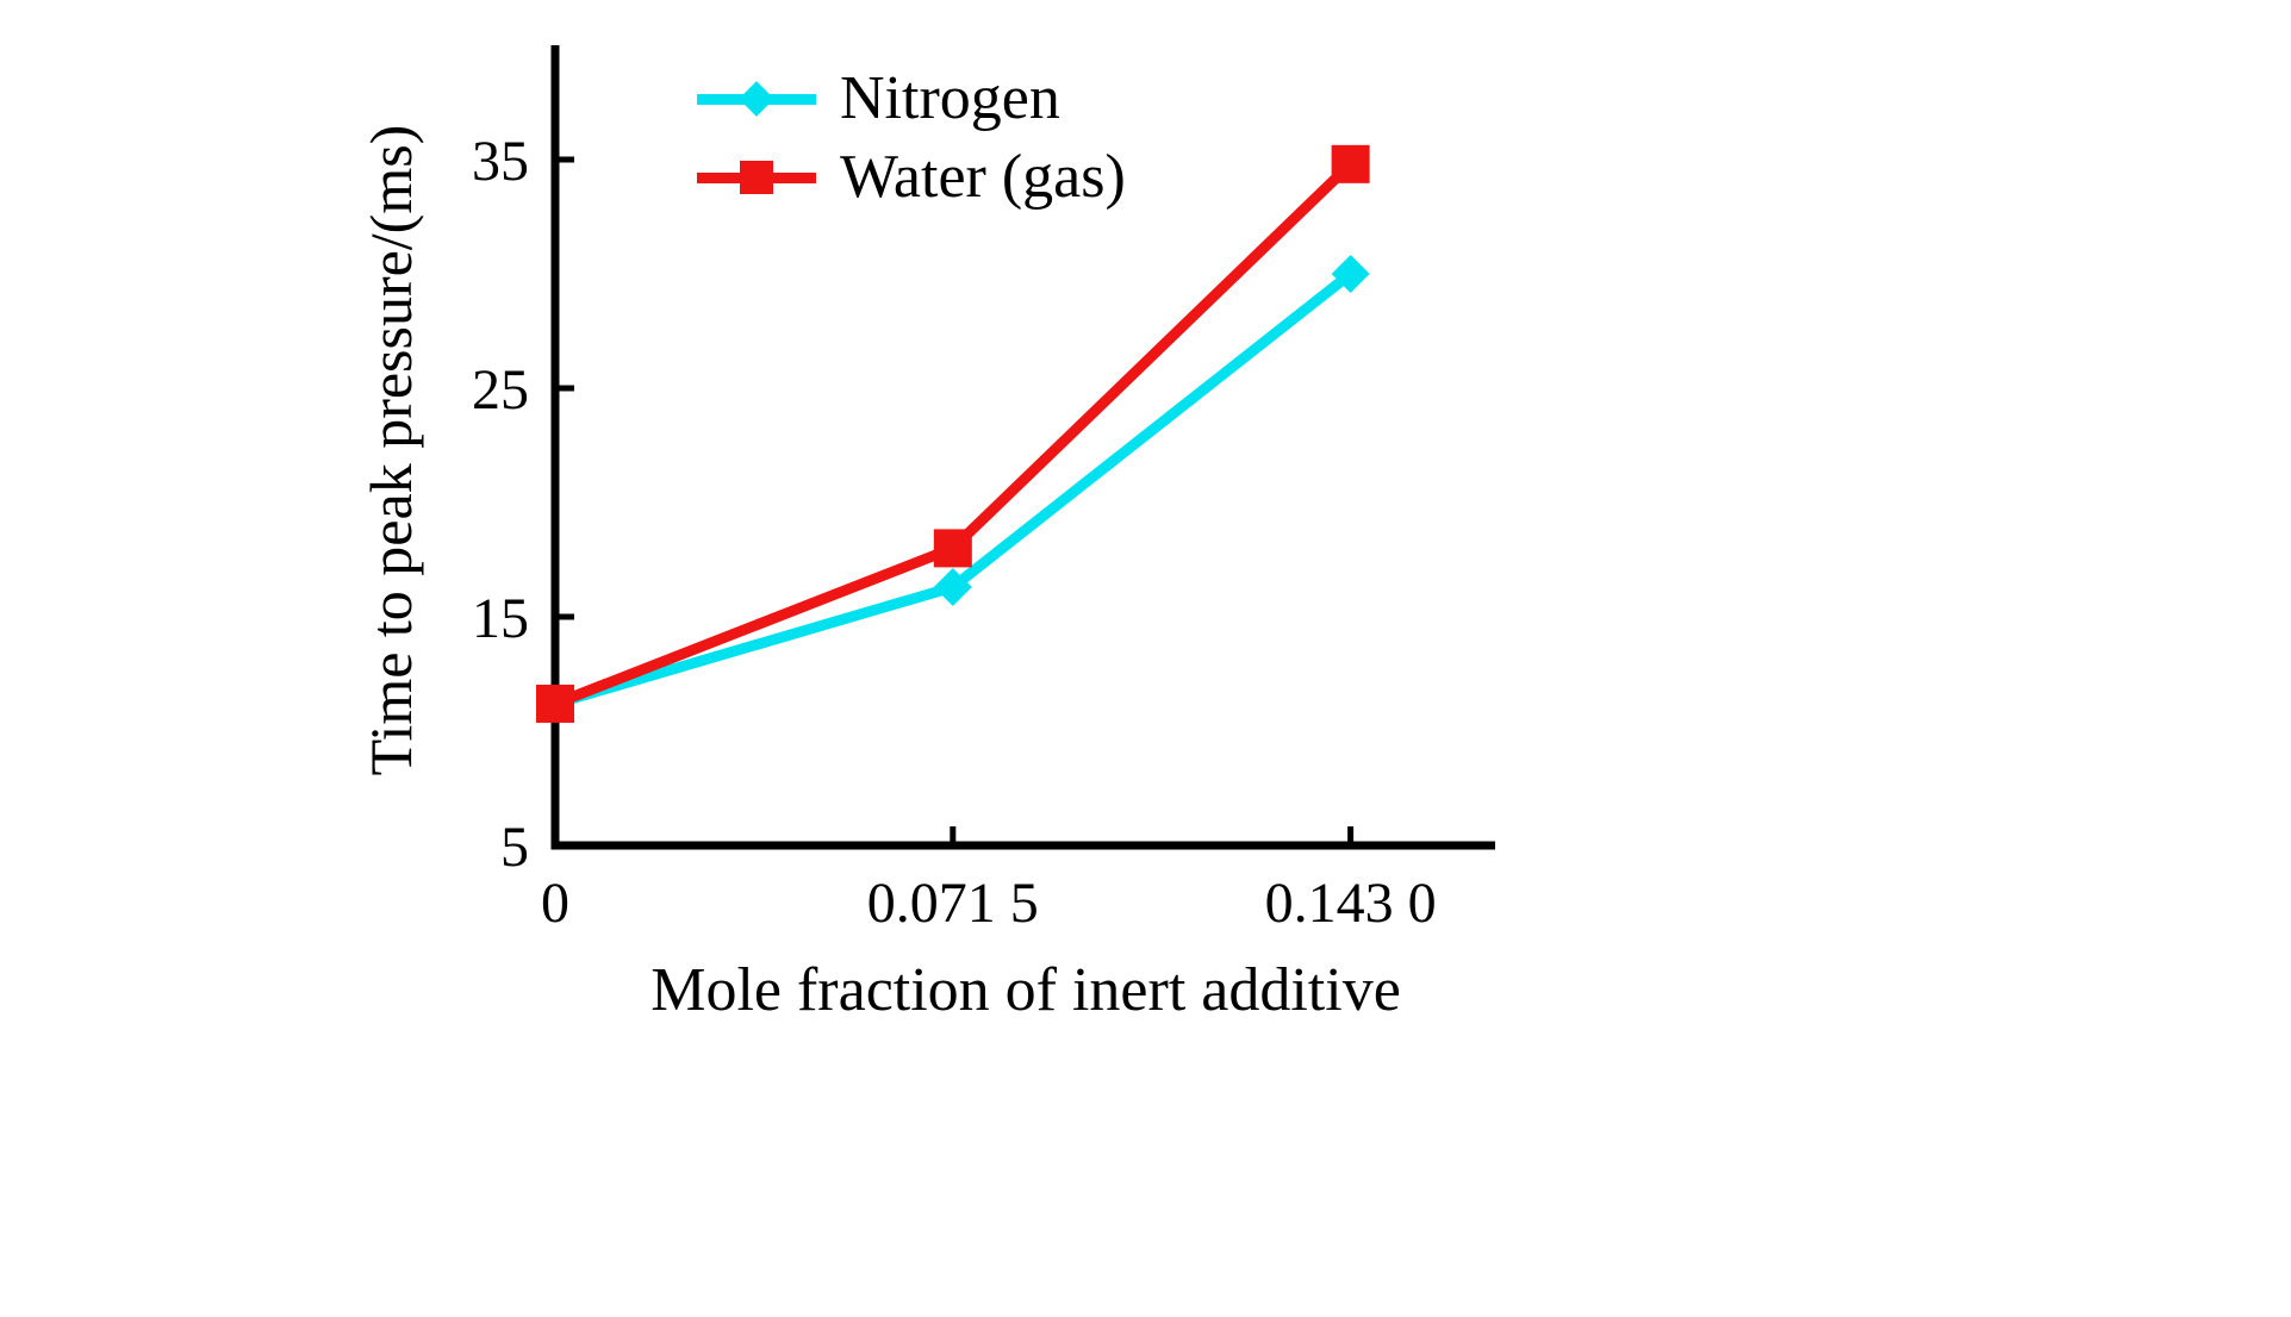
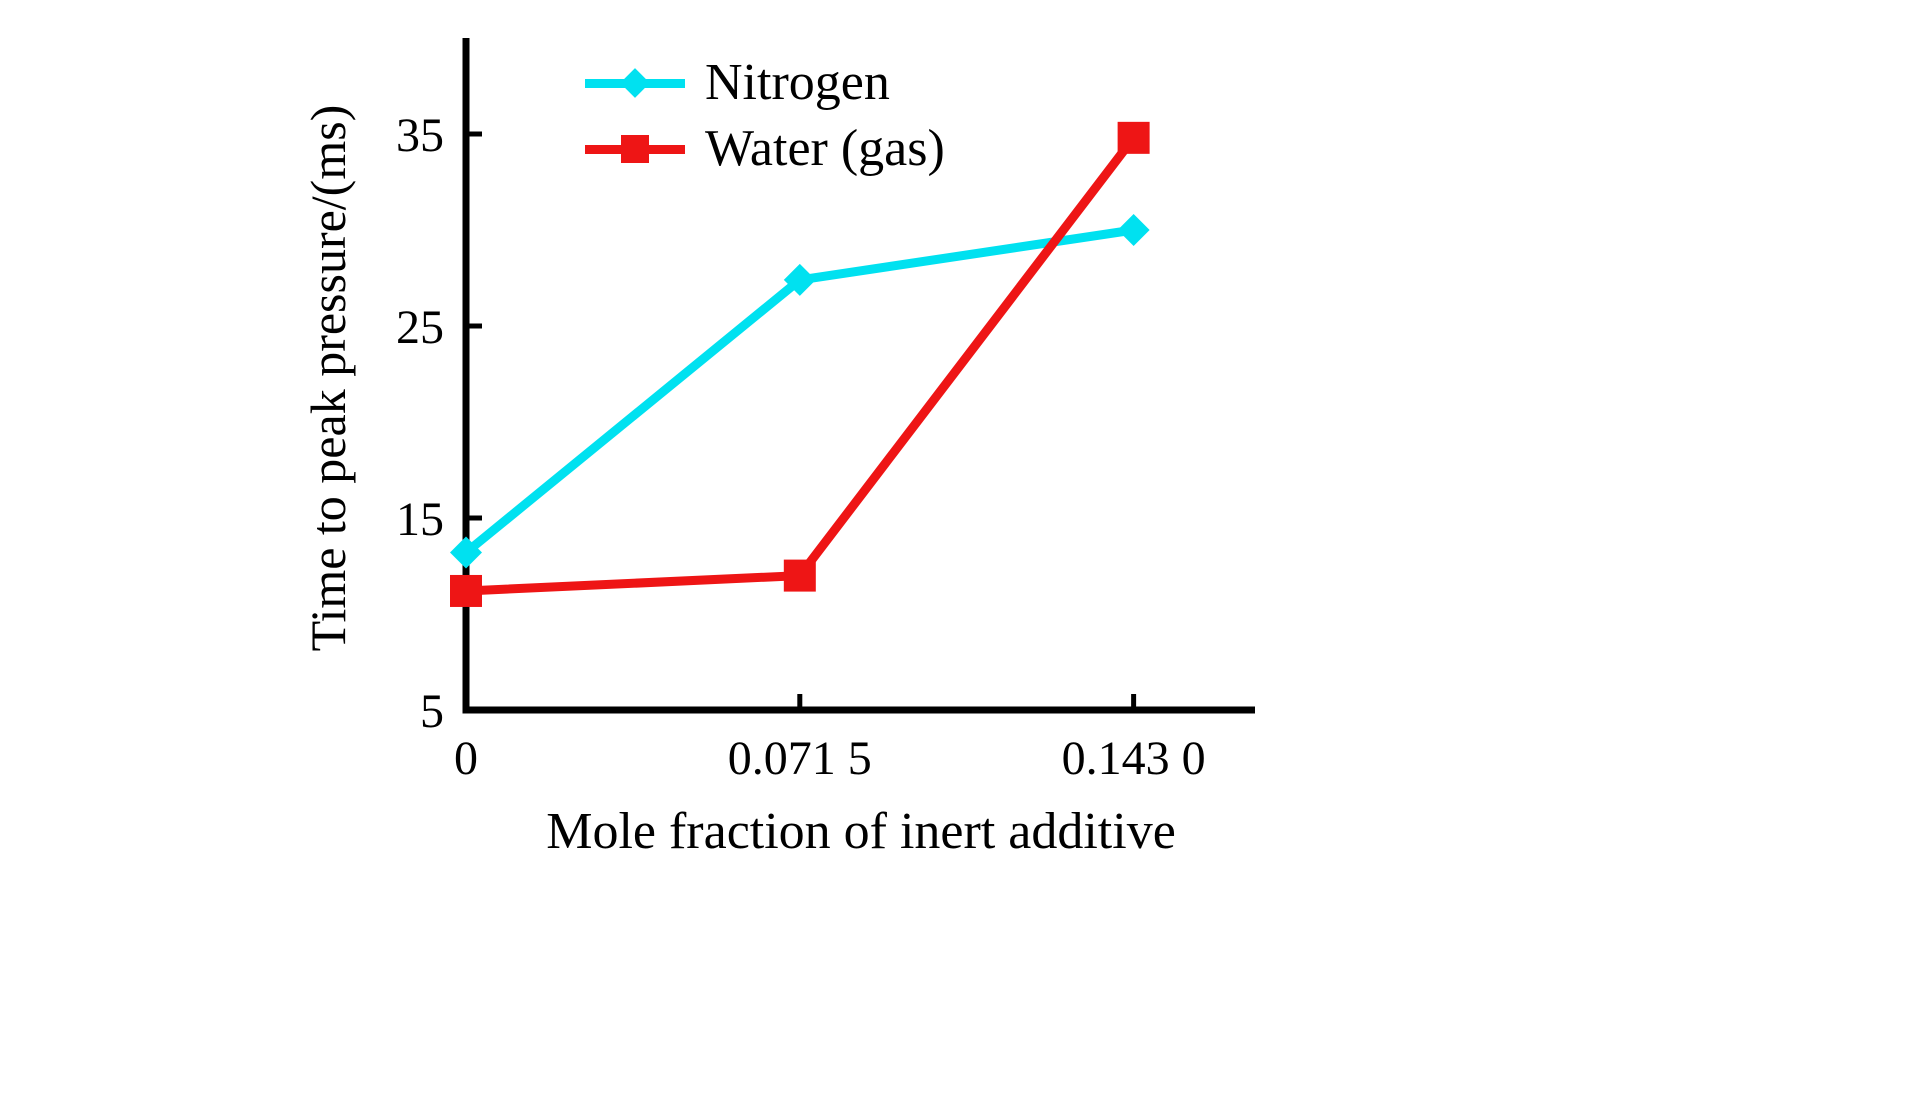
Nitrogen/0: 11.2 -> 13.2
Nitrogen/0.0715: 16.3 -> 27.4
Water (gas)/0.0715: 18.0 -> 12.0
